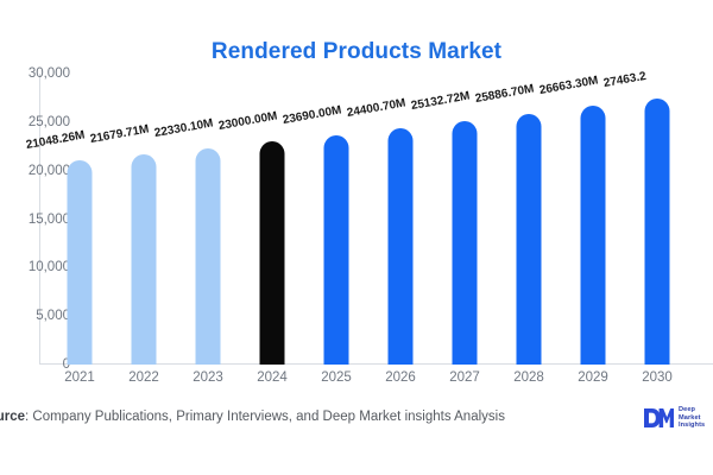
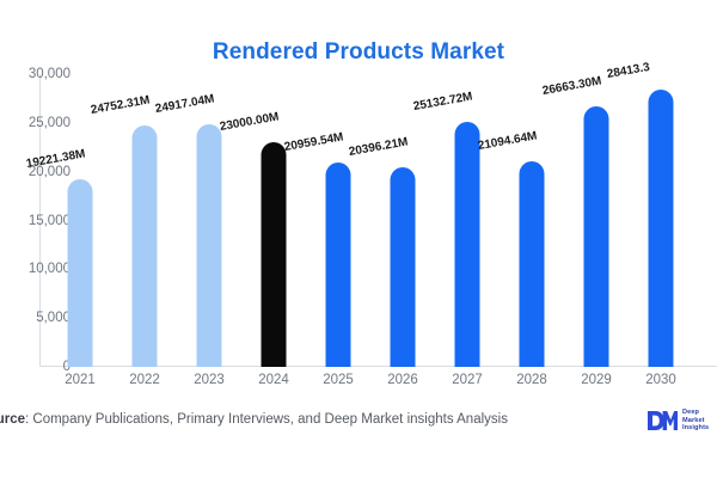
2021: 21048.26M -> 19221.38M
2022: 21679.71M -> 24752.31M
2023: 22330.10M -> 24917.04M
2025: 23690.00M -> 20959.54M
2026: 24400.70M -> 20396.21M
2028: 25886.70M -> 21094.64M
2030: 27463.2 -> 28413.3
